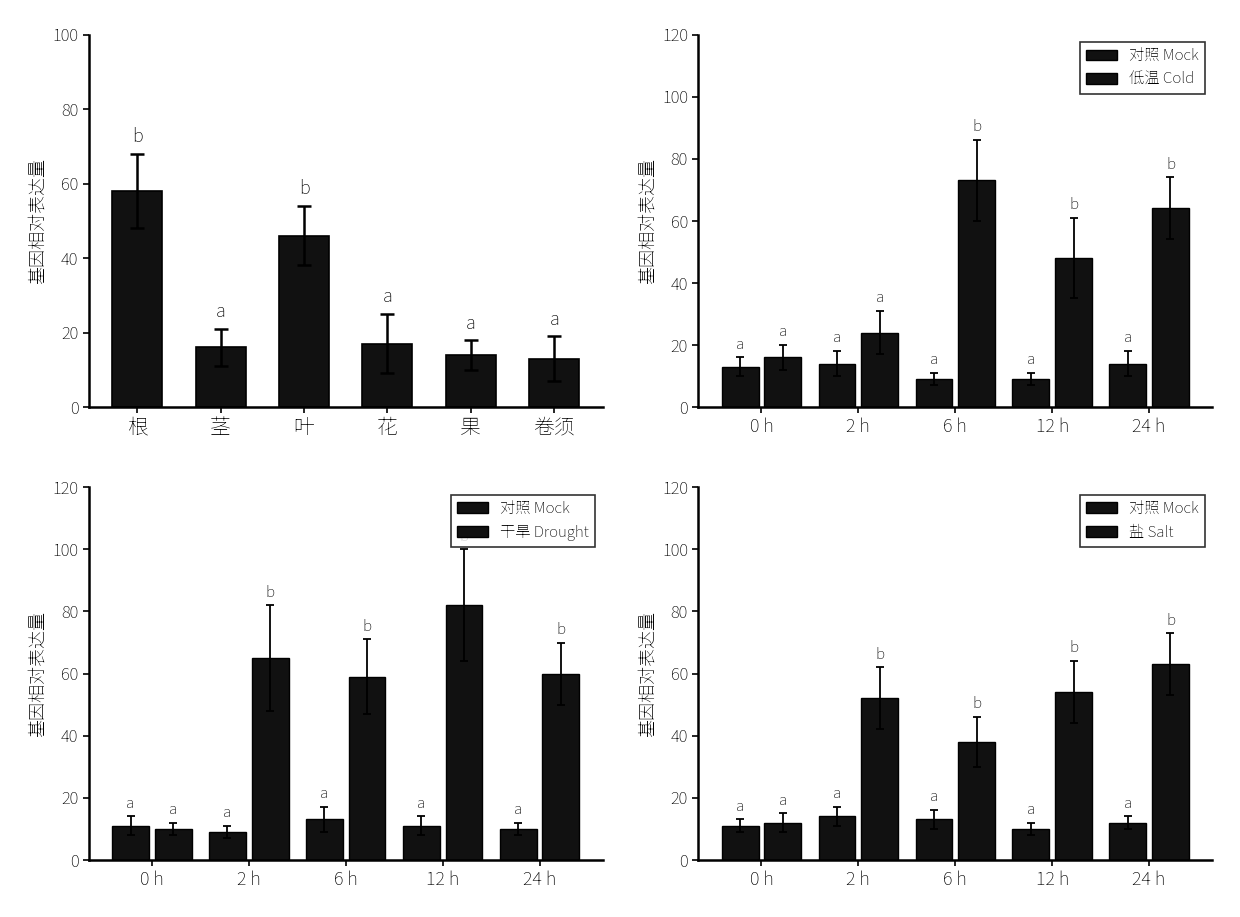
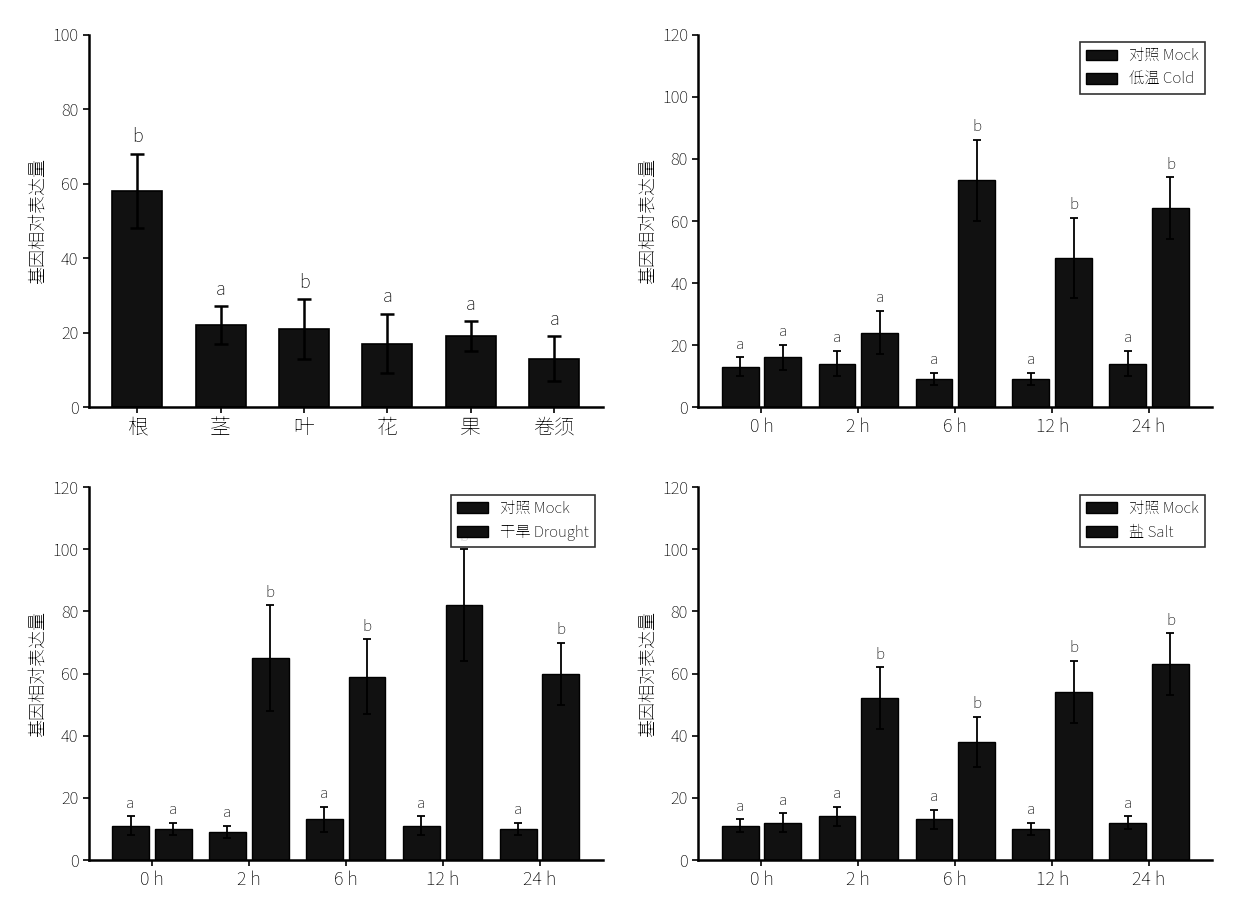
茎: 16 -> 22
叶: 46 -> 21
果: 14 -> 19
